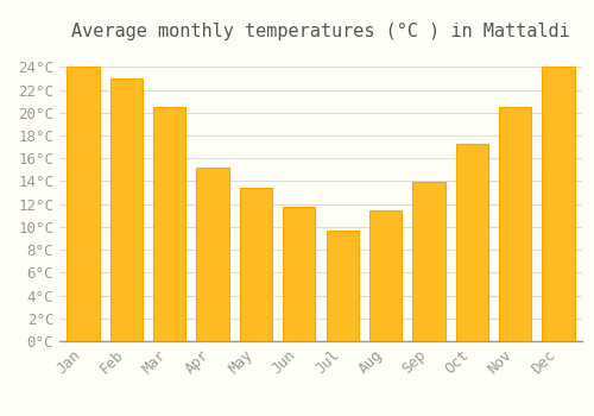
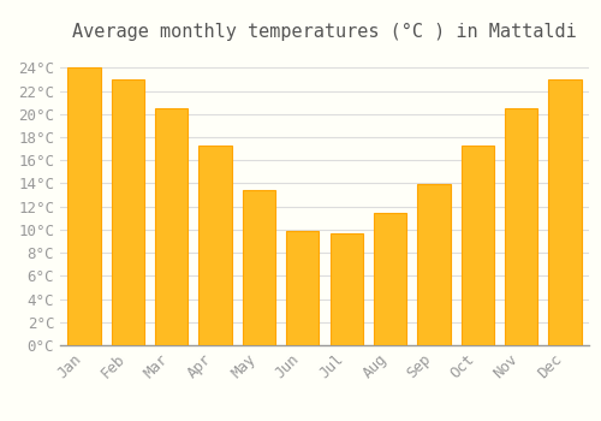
Apr: 15.2°C -> 17.3°C
Jun: 11.8°C -> 9.9°C
Dec: 24.0°C -> 23.0°C
